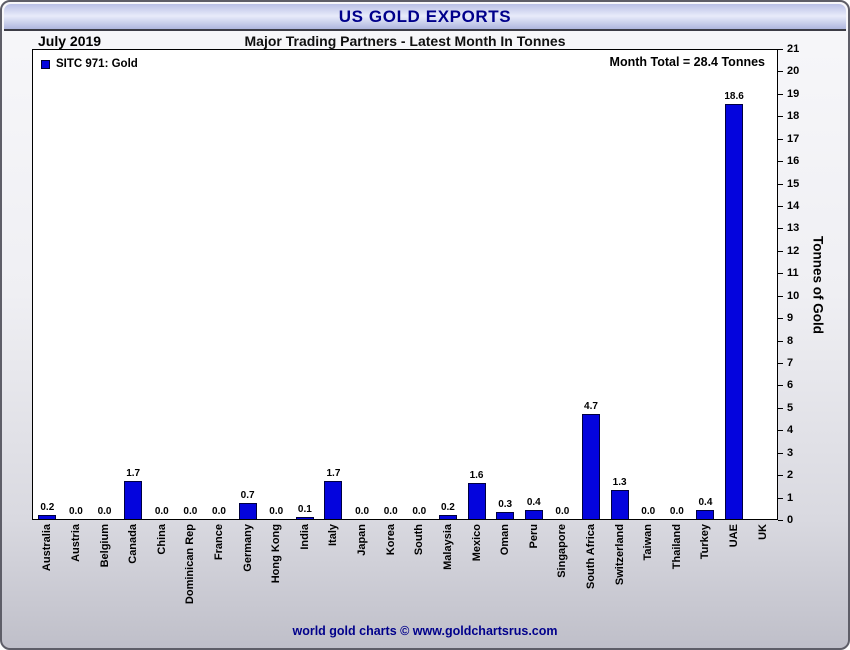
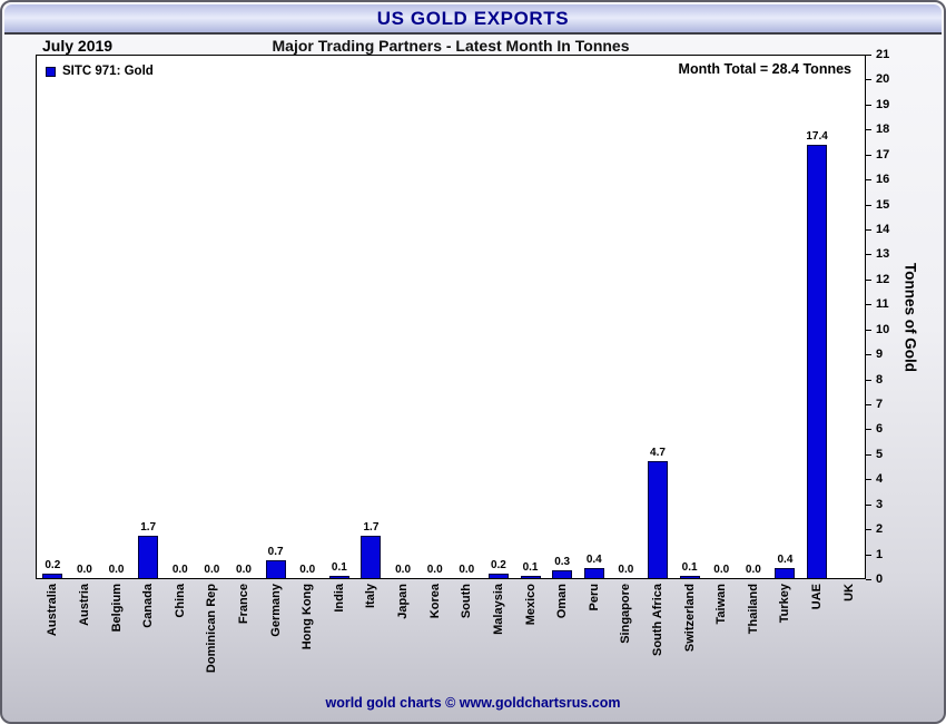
Mexico: 1.6 -> 0.1
Switzerland: 1.3 -> 0.1
UAE: 18.6 -> 17.4
